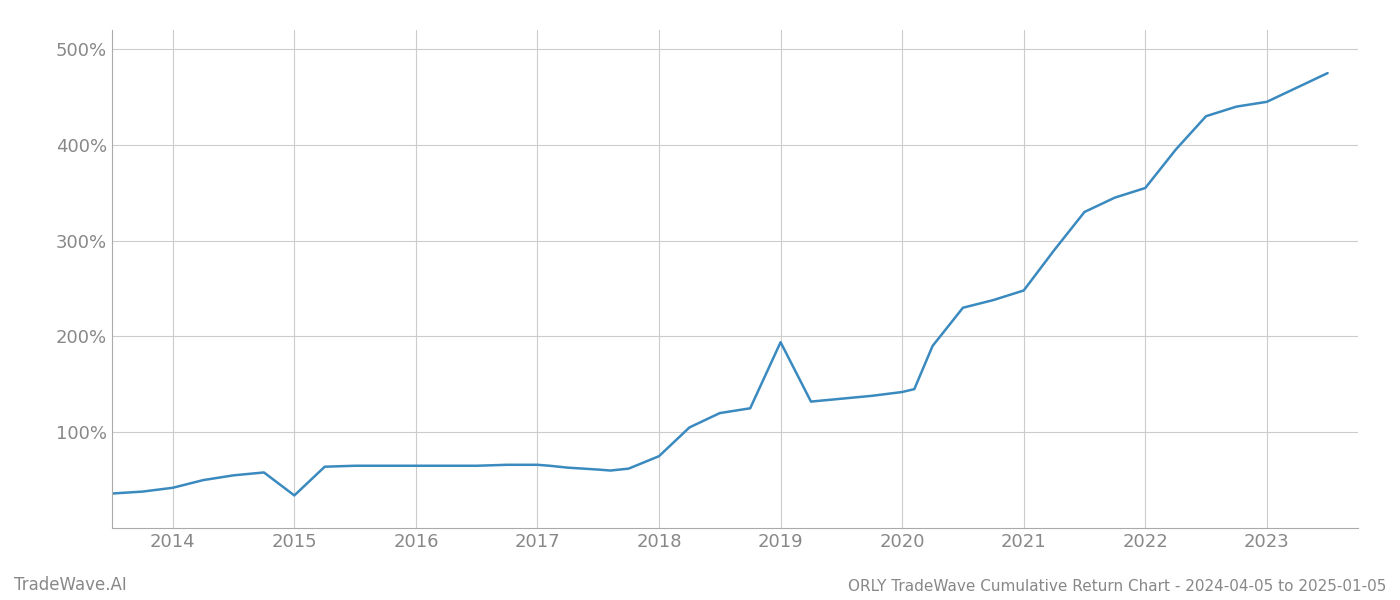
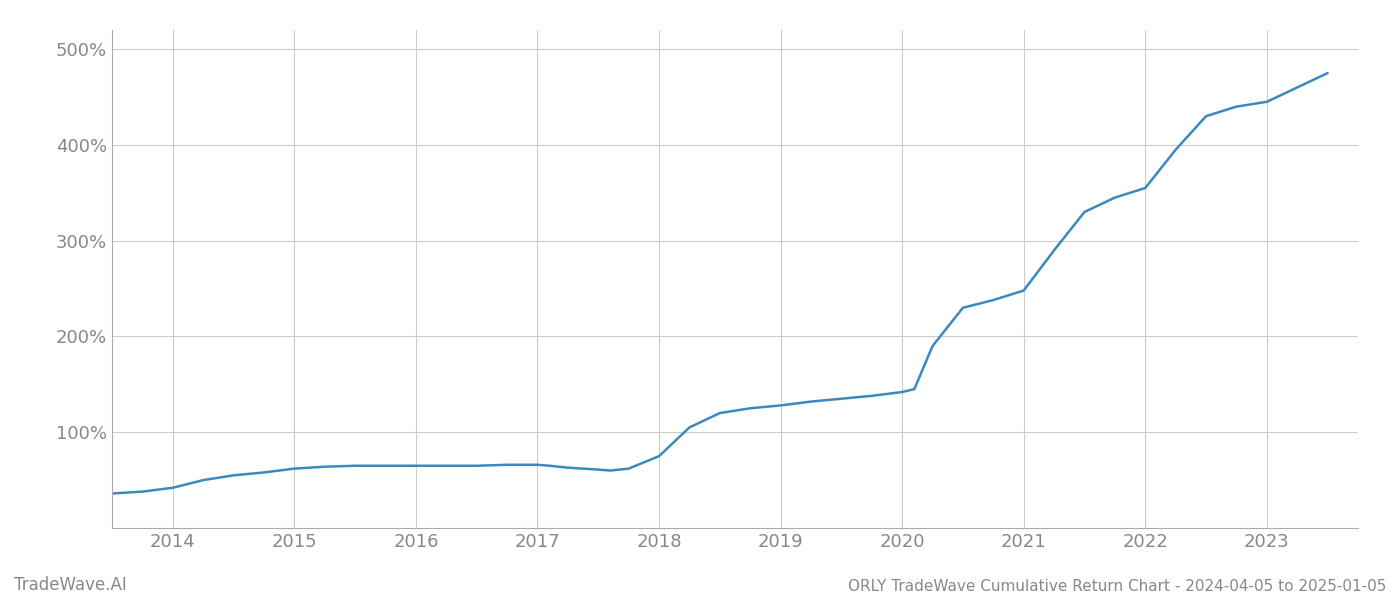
2015: 34% -> 62%
2019: 194% -> 128%
